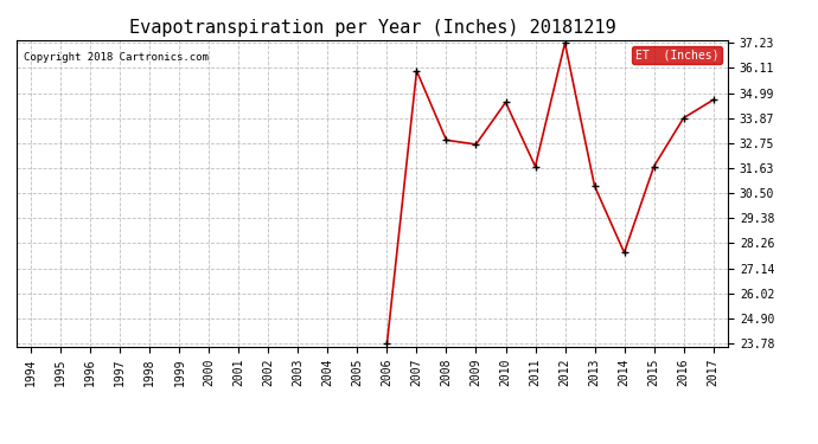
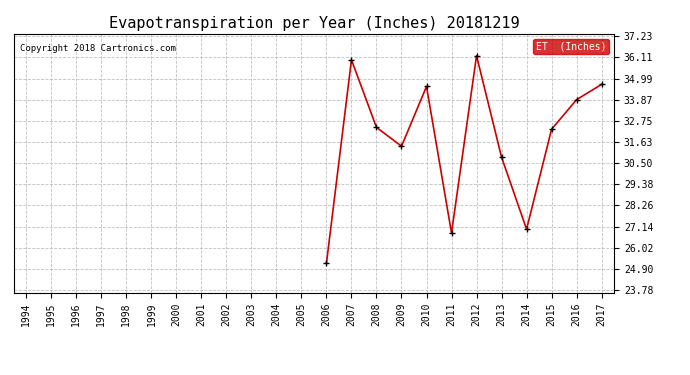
2006: 23.8 -> 25.2
2008: 32.9 -> 32.4
2009: 32.7 -> 31.4
2011: 31.7 -> 26.8
2012: 37.2 -> 36.2
2014: 27.8 -> 27.0
2015: 31.7 -> 32.3
